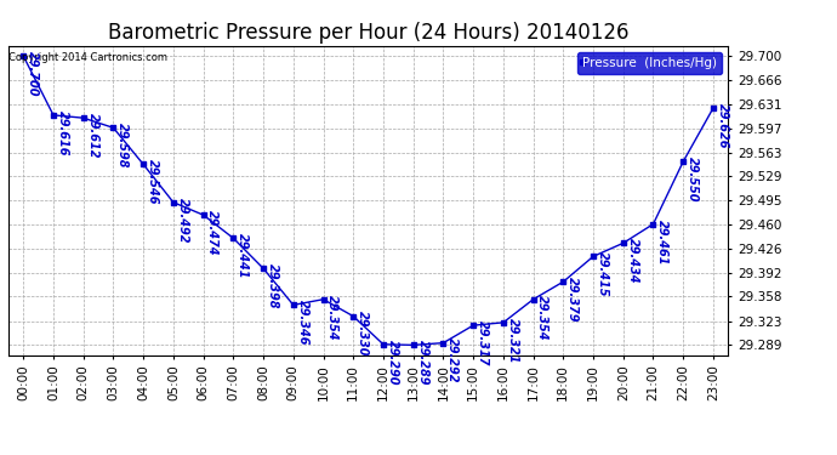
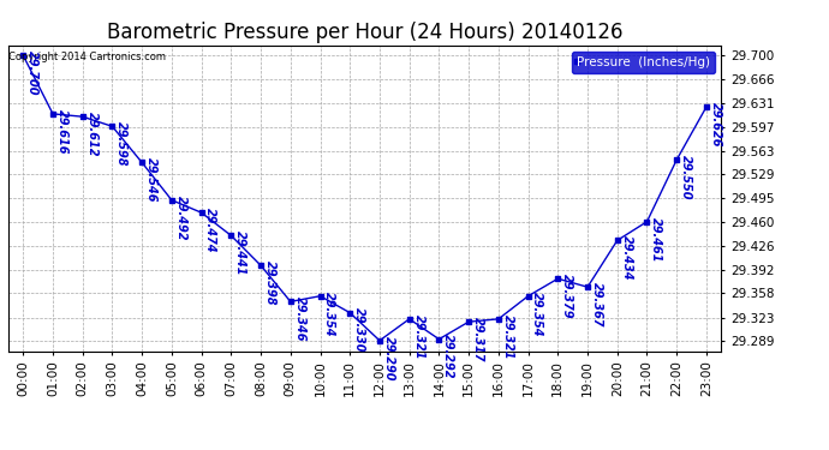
13:00: 29.289 -> 29.321
19:00: 29.415 -> 29.367
